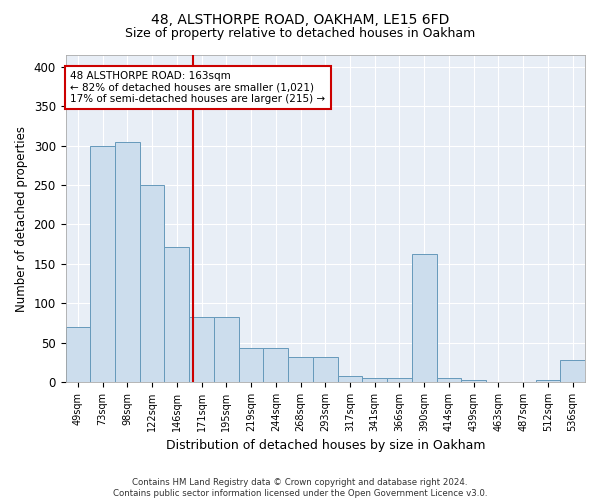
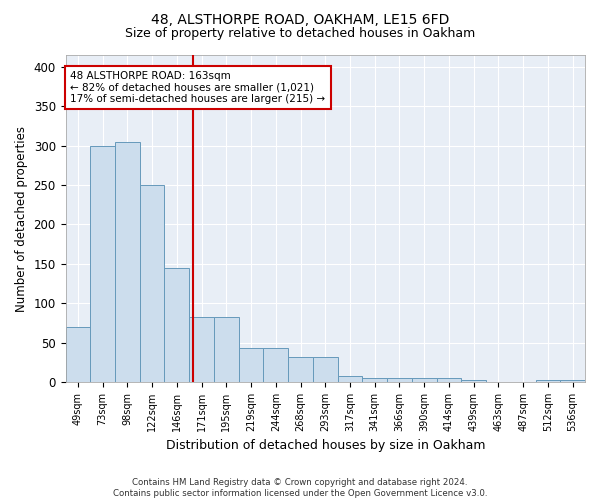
146sqm: 172 -> 145
390sqm: 162 -> 5
536sqm: 28 -> 3
